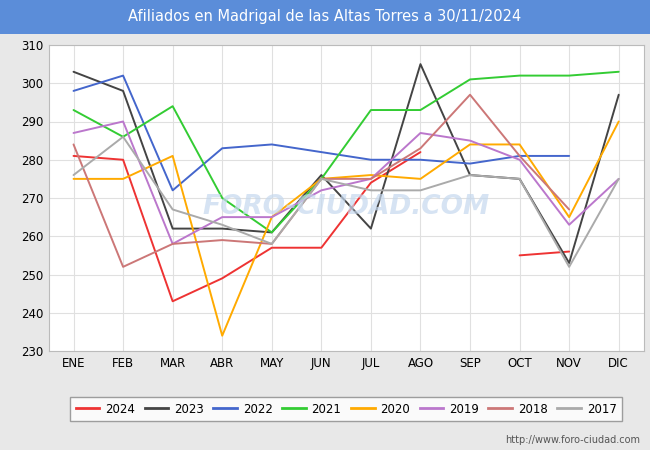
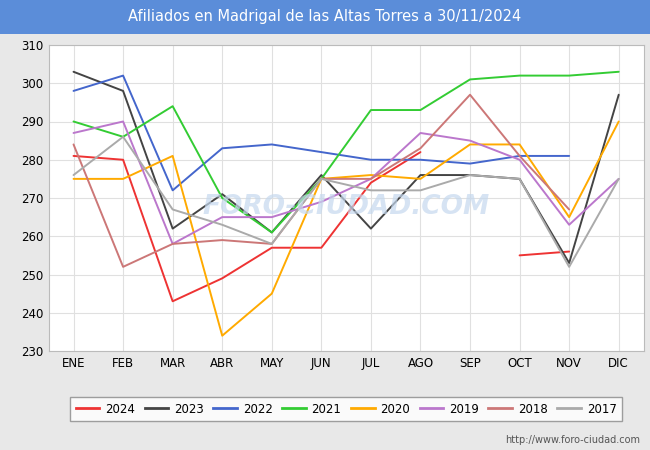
2021/ENE: 293 -> 290
2023/ABR: 262 -> 271
2020/MAY: 265 -> 245
2019/JUN: 272 -> 269
2023/AGO: 305 -> 276
